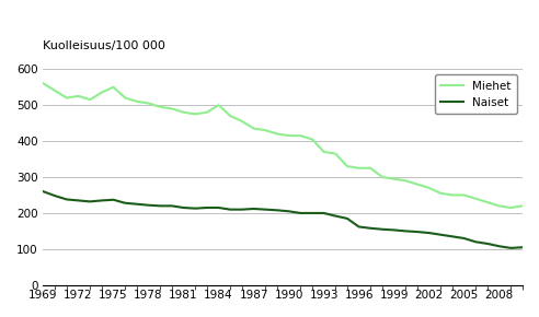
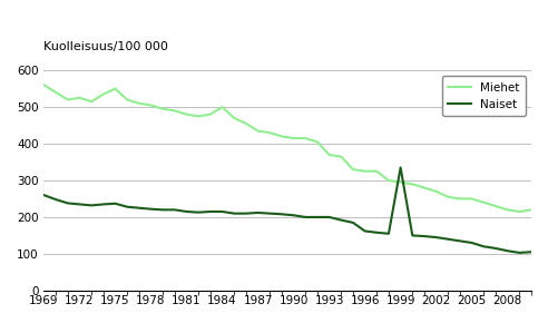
Naiset/1999: 153 -> 335
